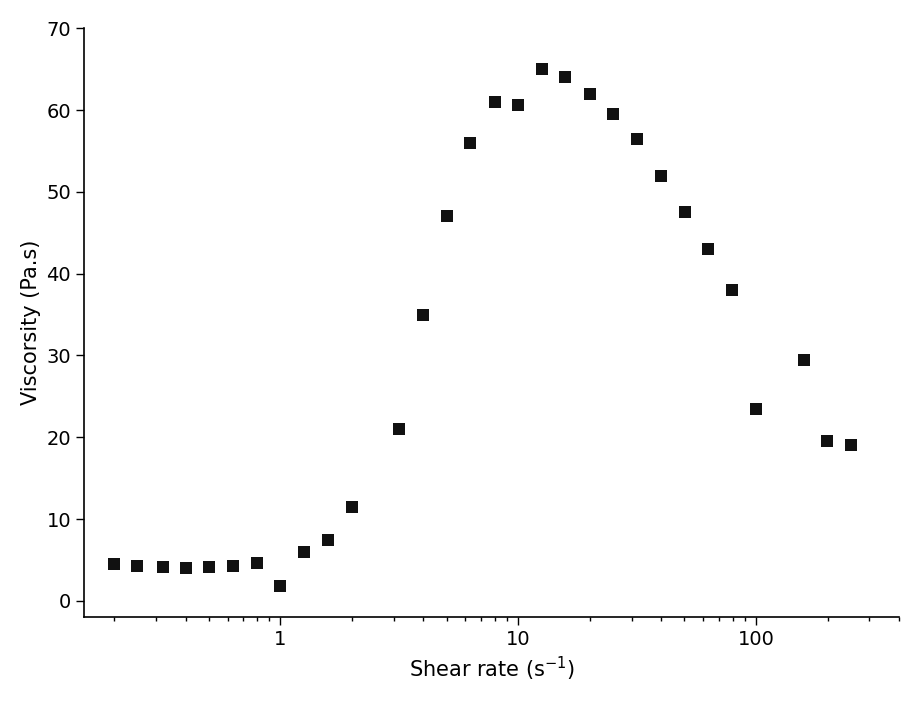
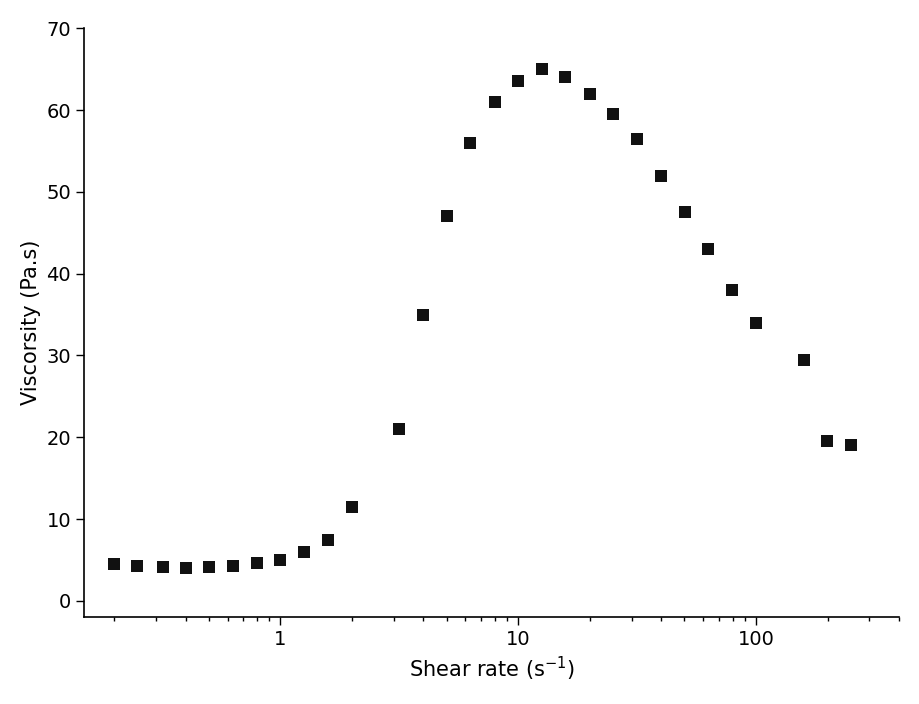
1: 1.8 -> 5.0
10: 60.6 -> 63.5
100: 23.4 -> 34.0
